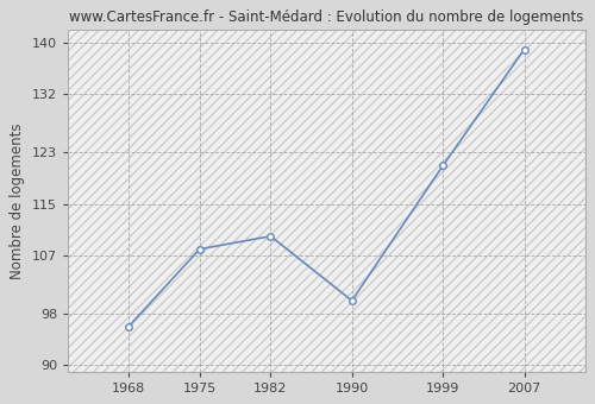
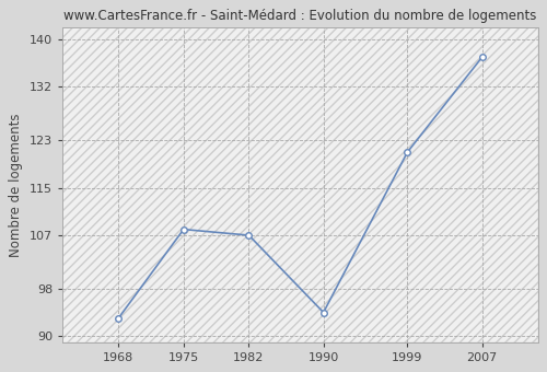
1968: 96 -> 93
1982: 110 -> 107
1990: 100 -> 94
2007: 139 -> 137
